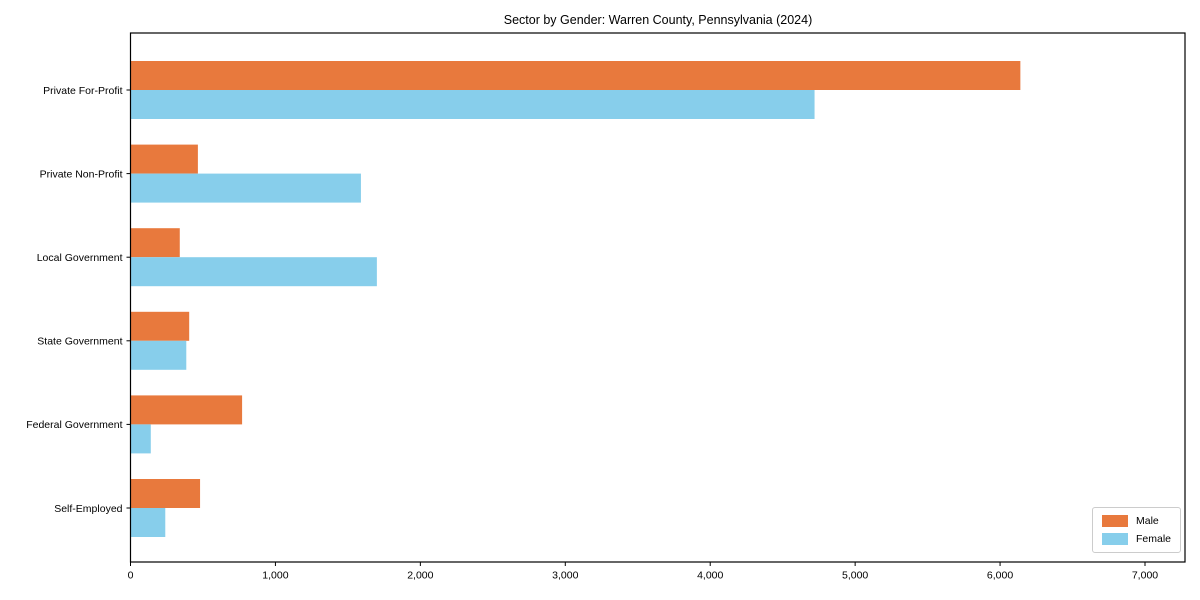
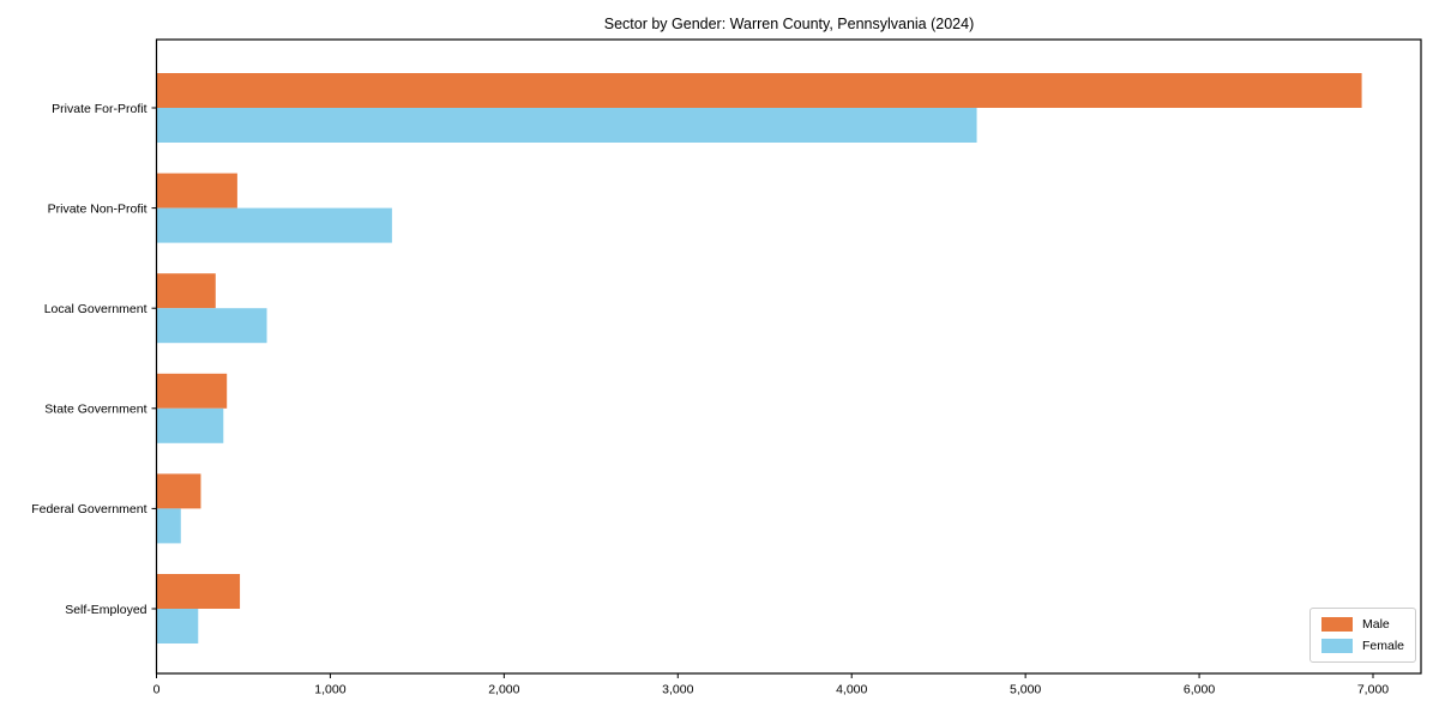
Male/Private For-Profit: 6140 -> 6940
Female/Private Non-Profit: 1590 -> 1360
Female/Local Government: 1700 -> 640
Male/Federal Government: 770 -> 260
